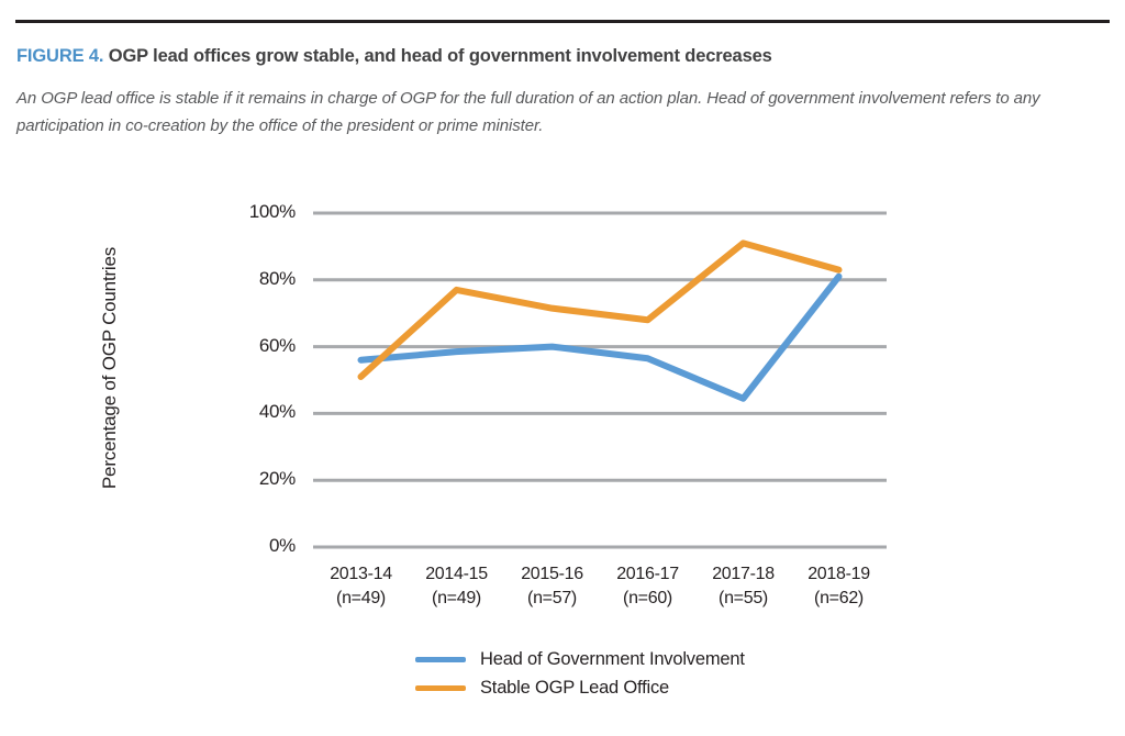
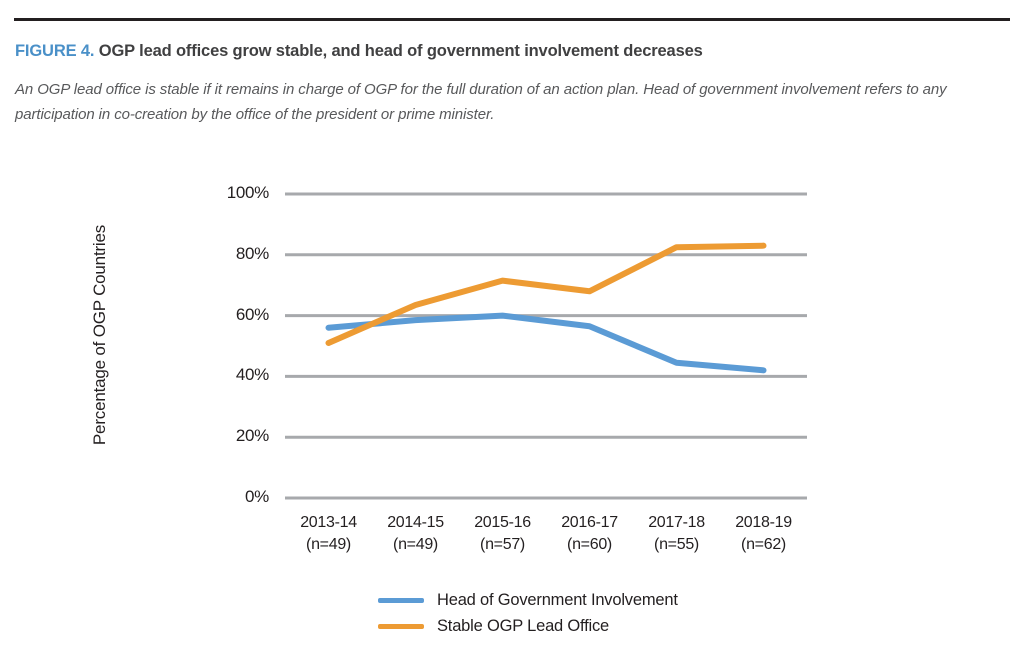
Stable OGP Lead Office/2014-15: 77% -> 64%
Stable OGP Lead Office/2017-18: 91% -> 82%
Head of Government Involvement/2018-19: 81% -> 42%
